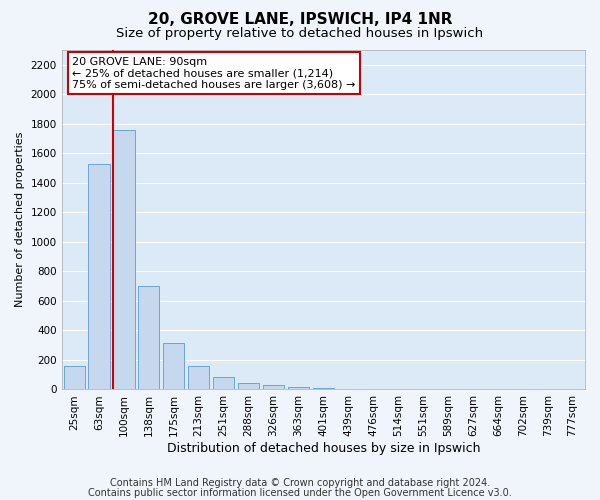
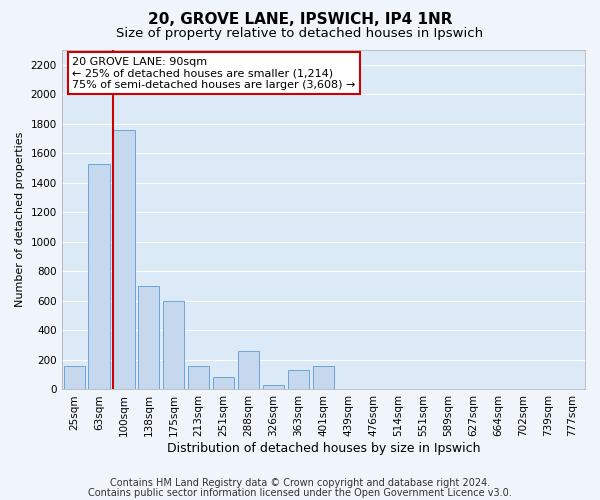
175sqm: 320 -> 600
288sqm: 40 -> 260
363sqm: 20 -> 130
401sqm: 10 -> 160
